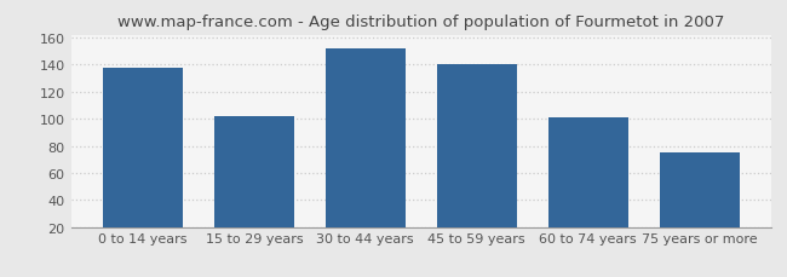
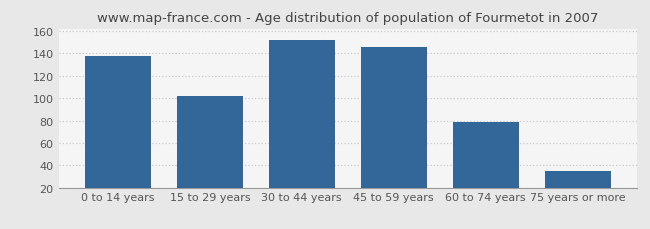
45 to 59 years: 140 -> 146
60 to 74 years: 101 -> 79
75 years or more: 75 -> 35
